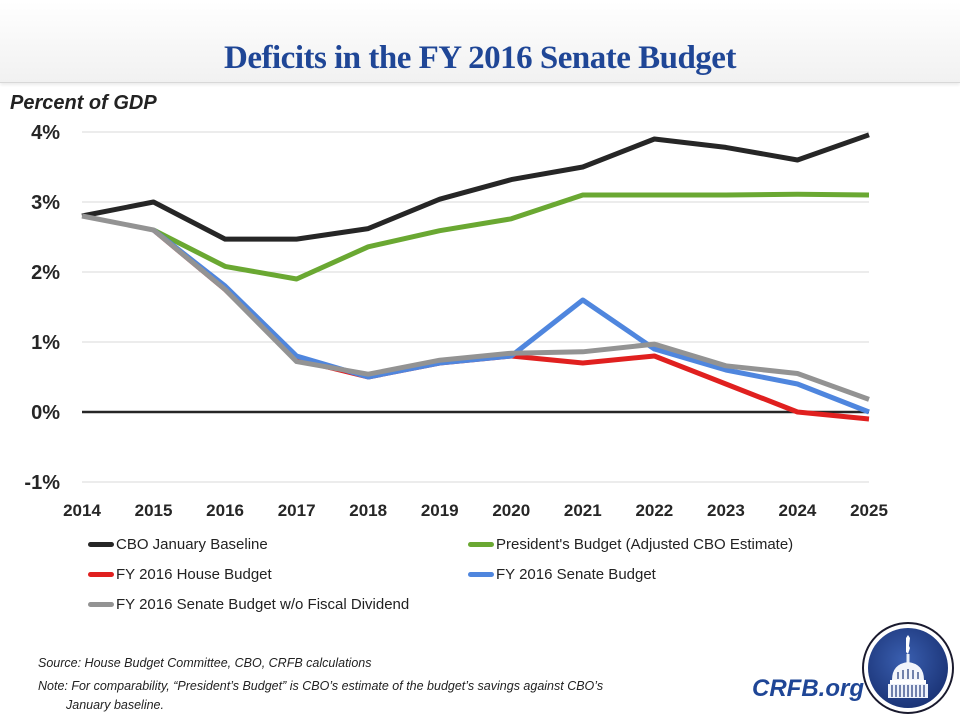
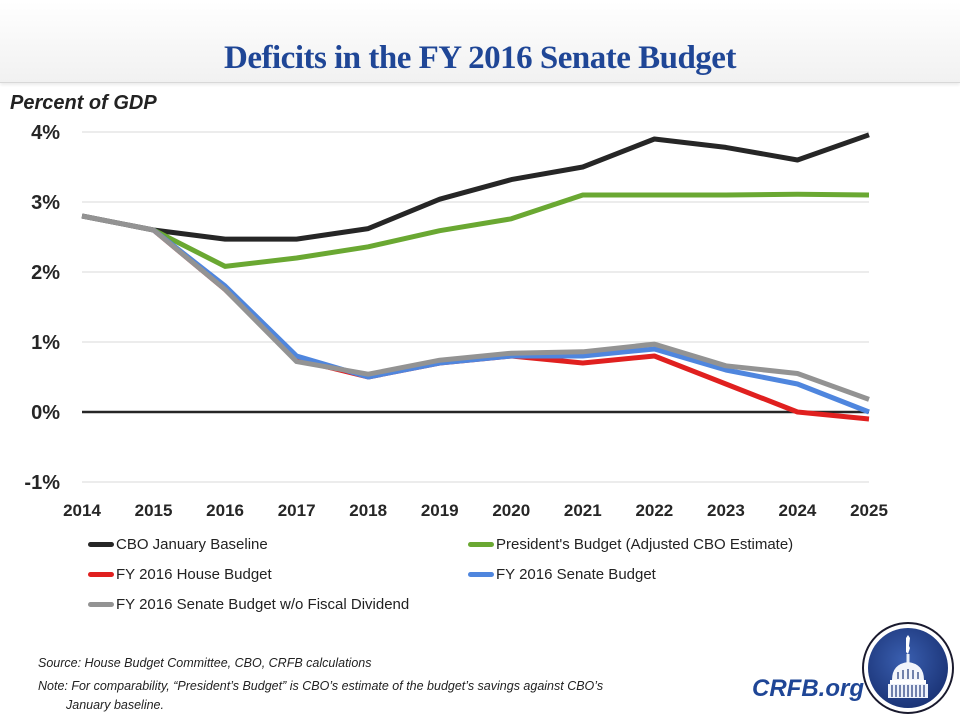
CBO January Baseline/2015: 3.0% -> 2.6%
President's Budget (Adjusted CBO Estimate)/2017: 1.9% -> 2.2%
FY 2016 Senate Budget/2021: 1.6% -> 0.8%
